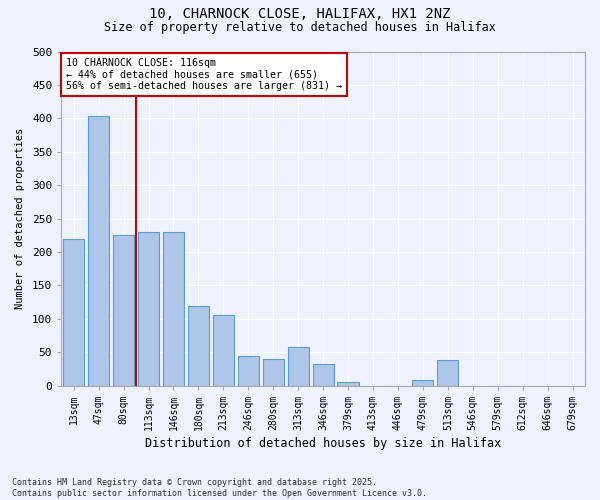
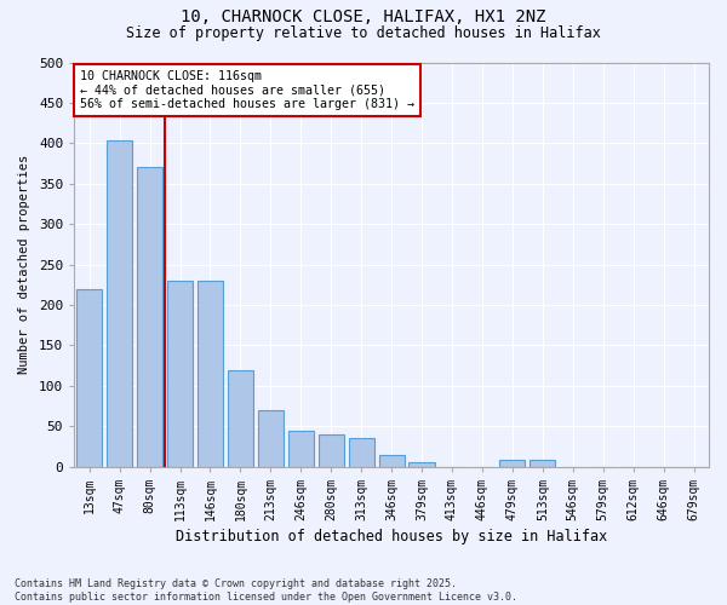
80sqm: 226 -> 370
213sqm: 106 -> 70
313sqm: 58 -> 35
346sqm: 32 -> 15
513sqm: 38 -> 8
